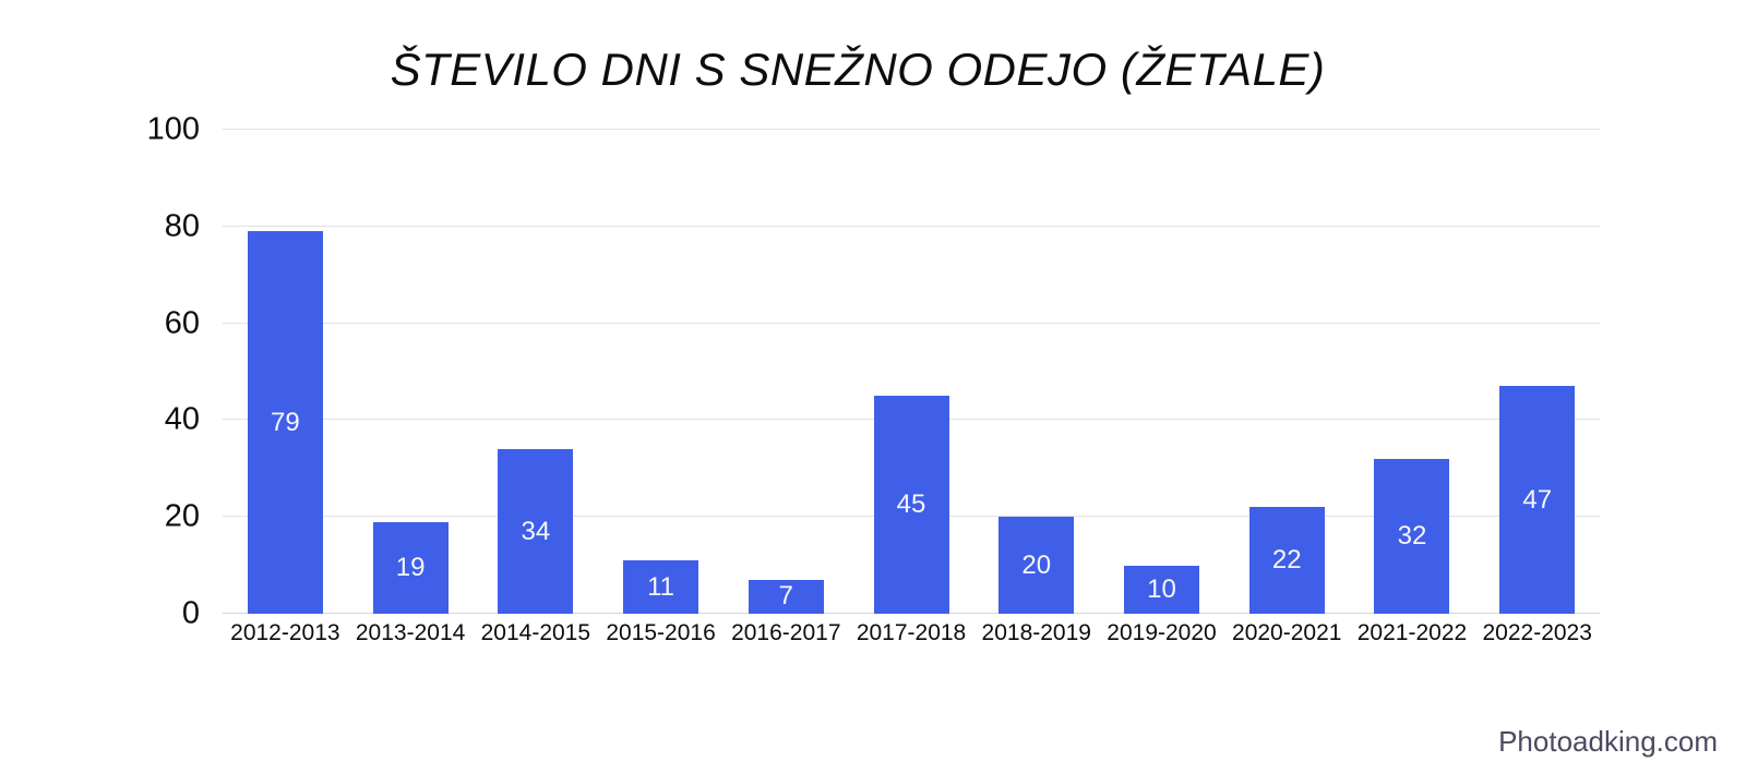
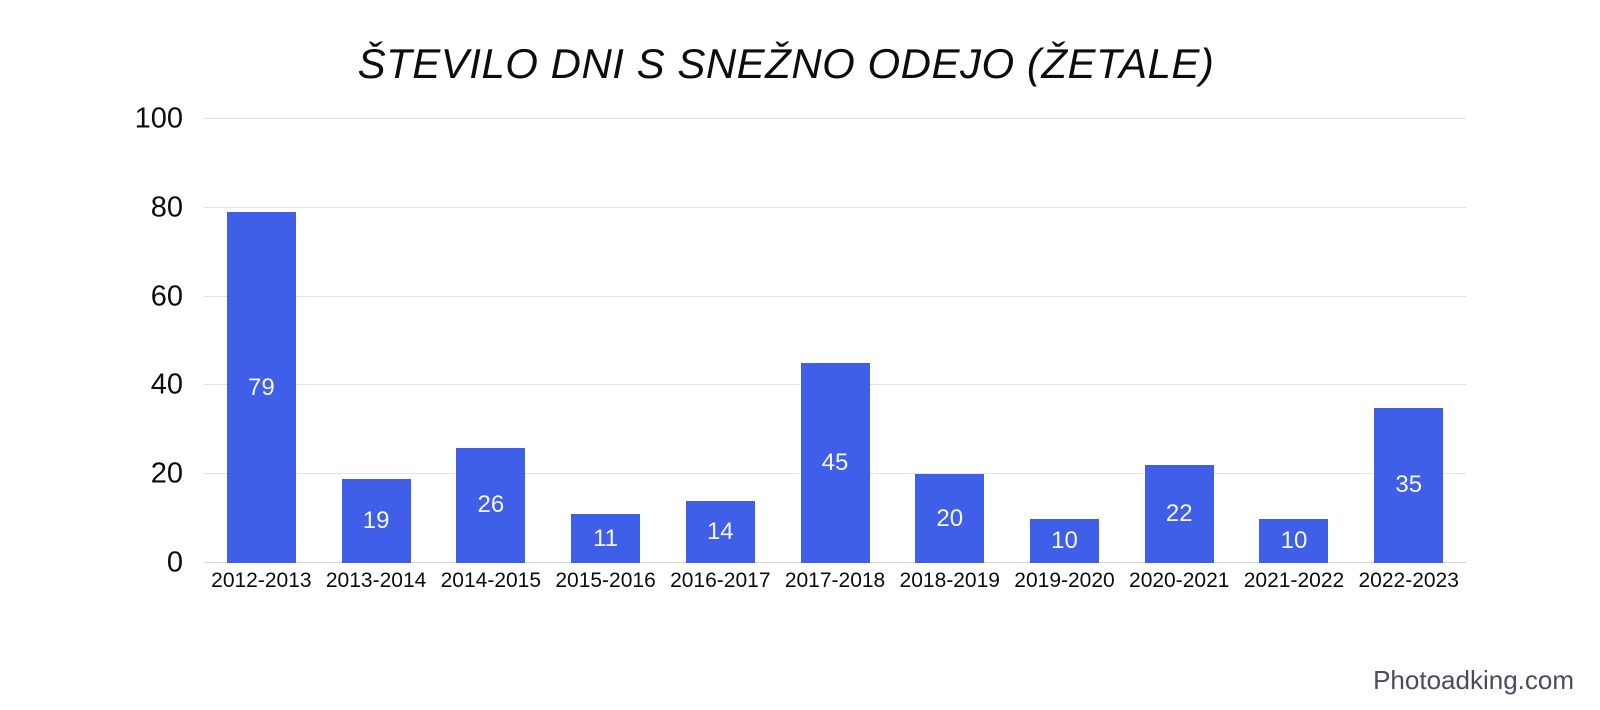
2014-2015: 34 -> 26
2016-2017: 7 -> 14
2021-2022: 32 -> 10
2022-2023: 47 -> 35
